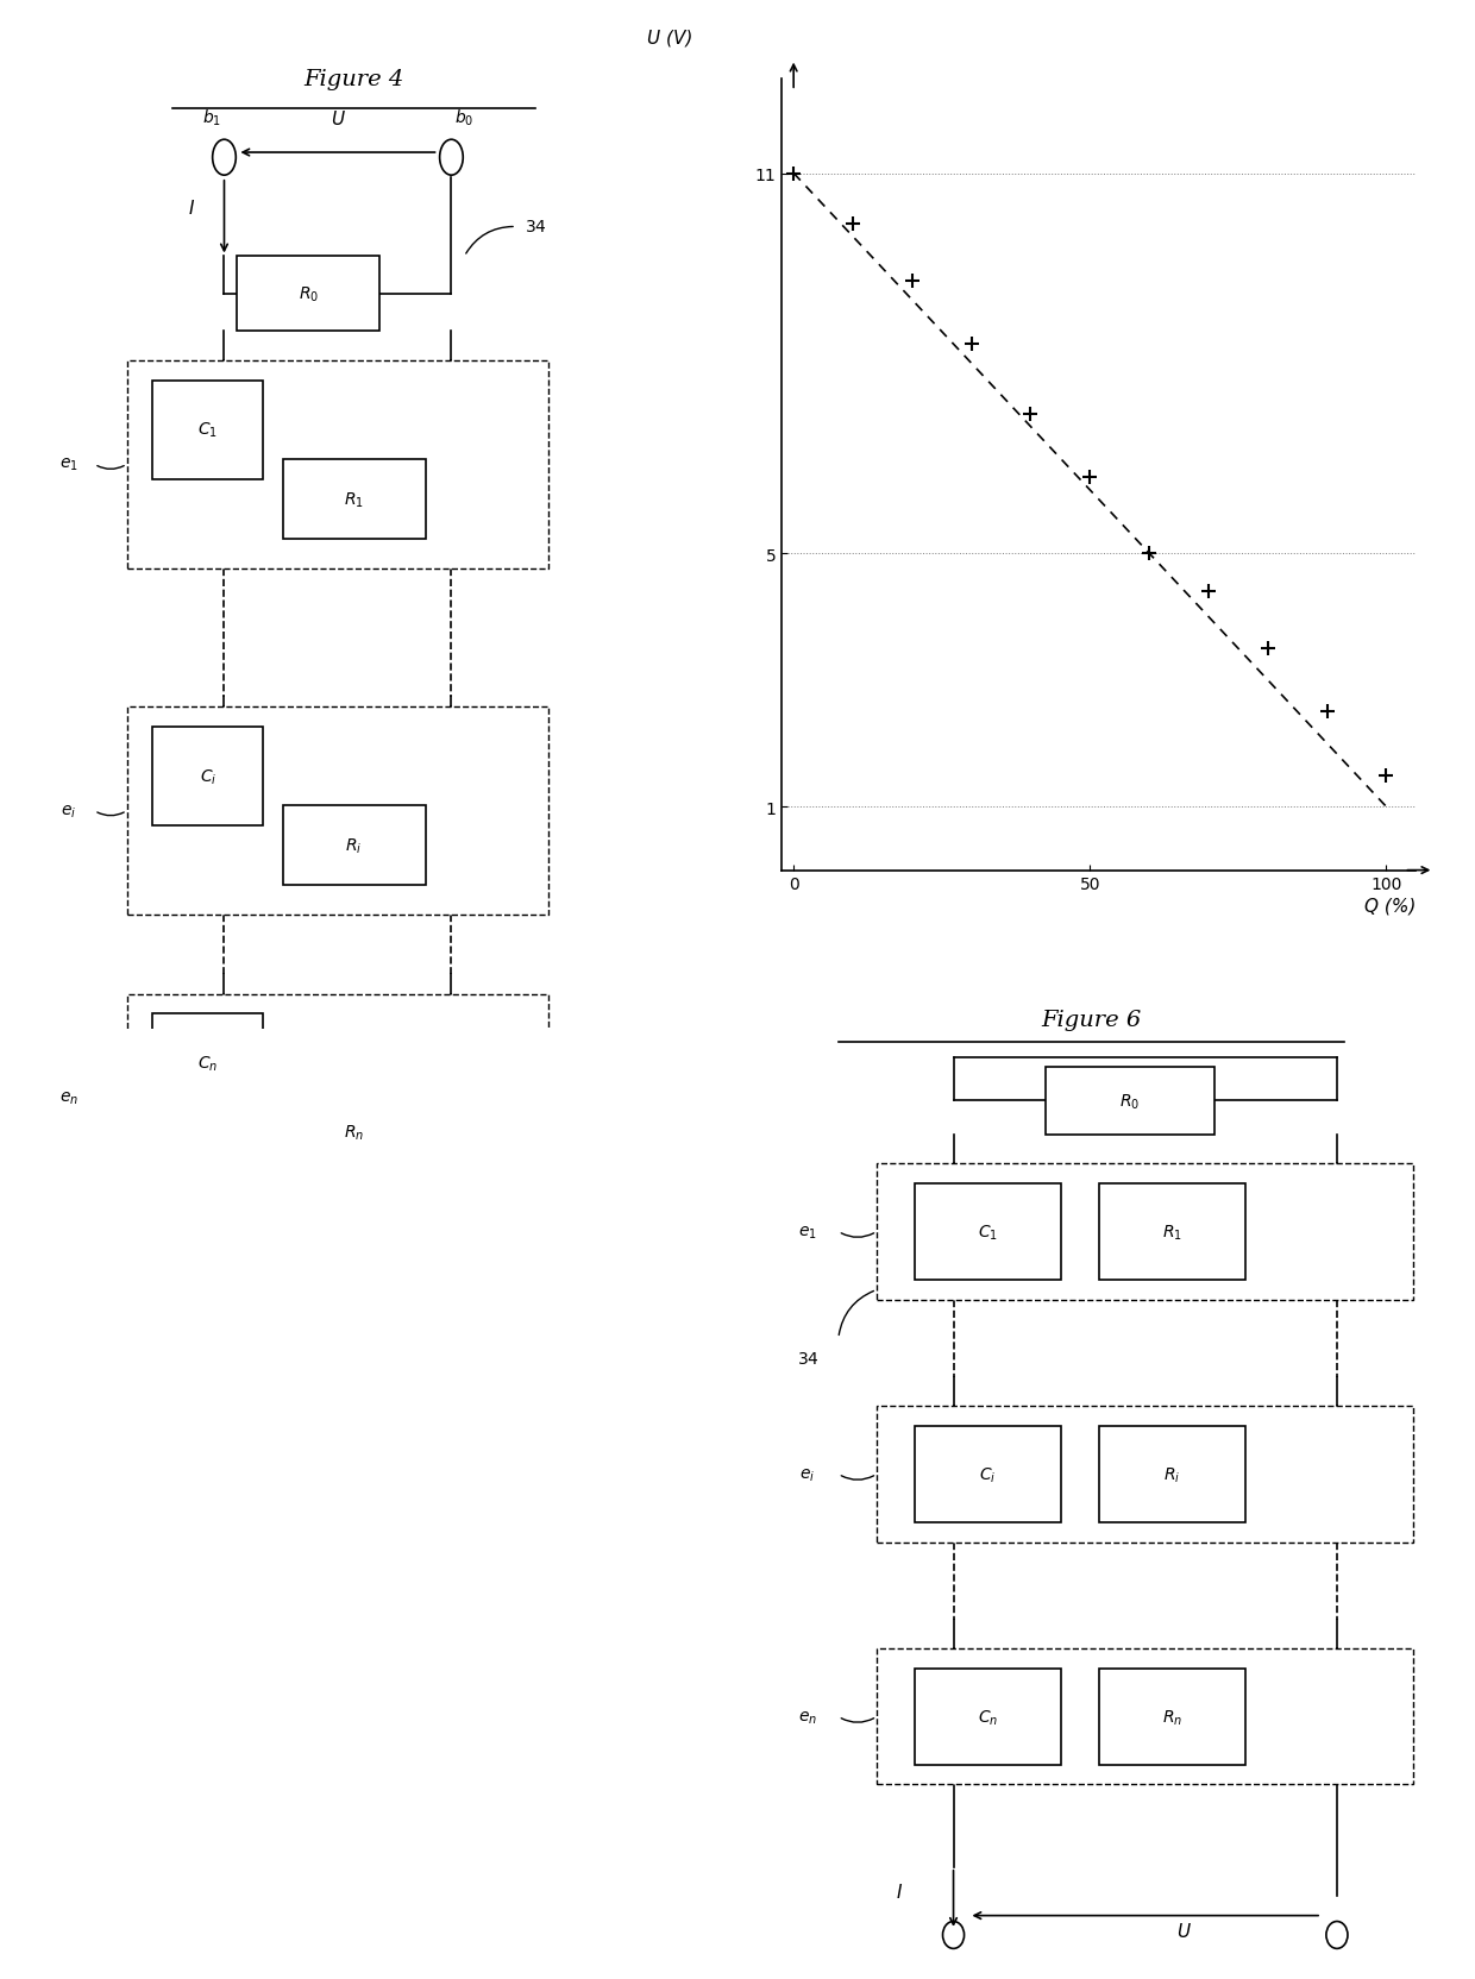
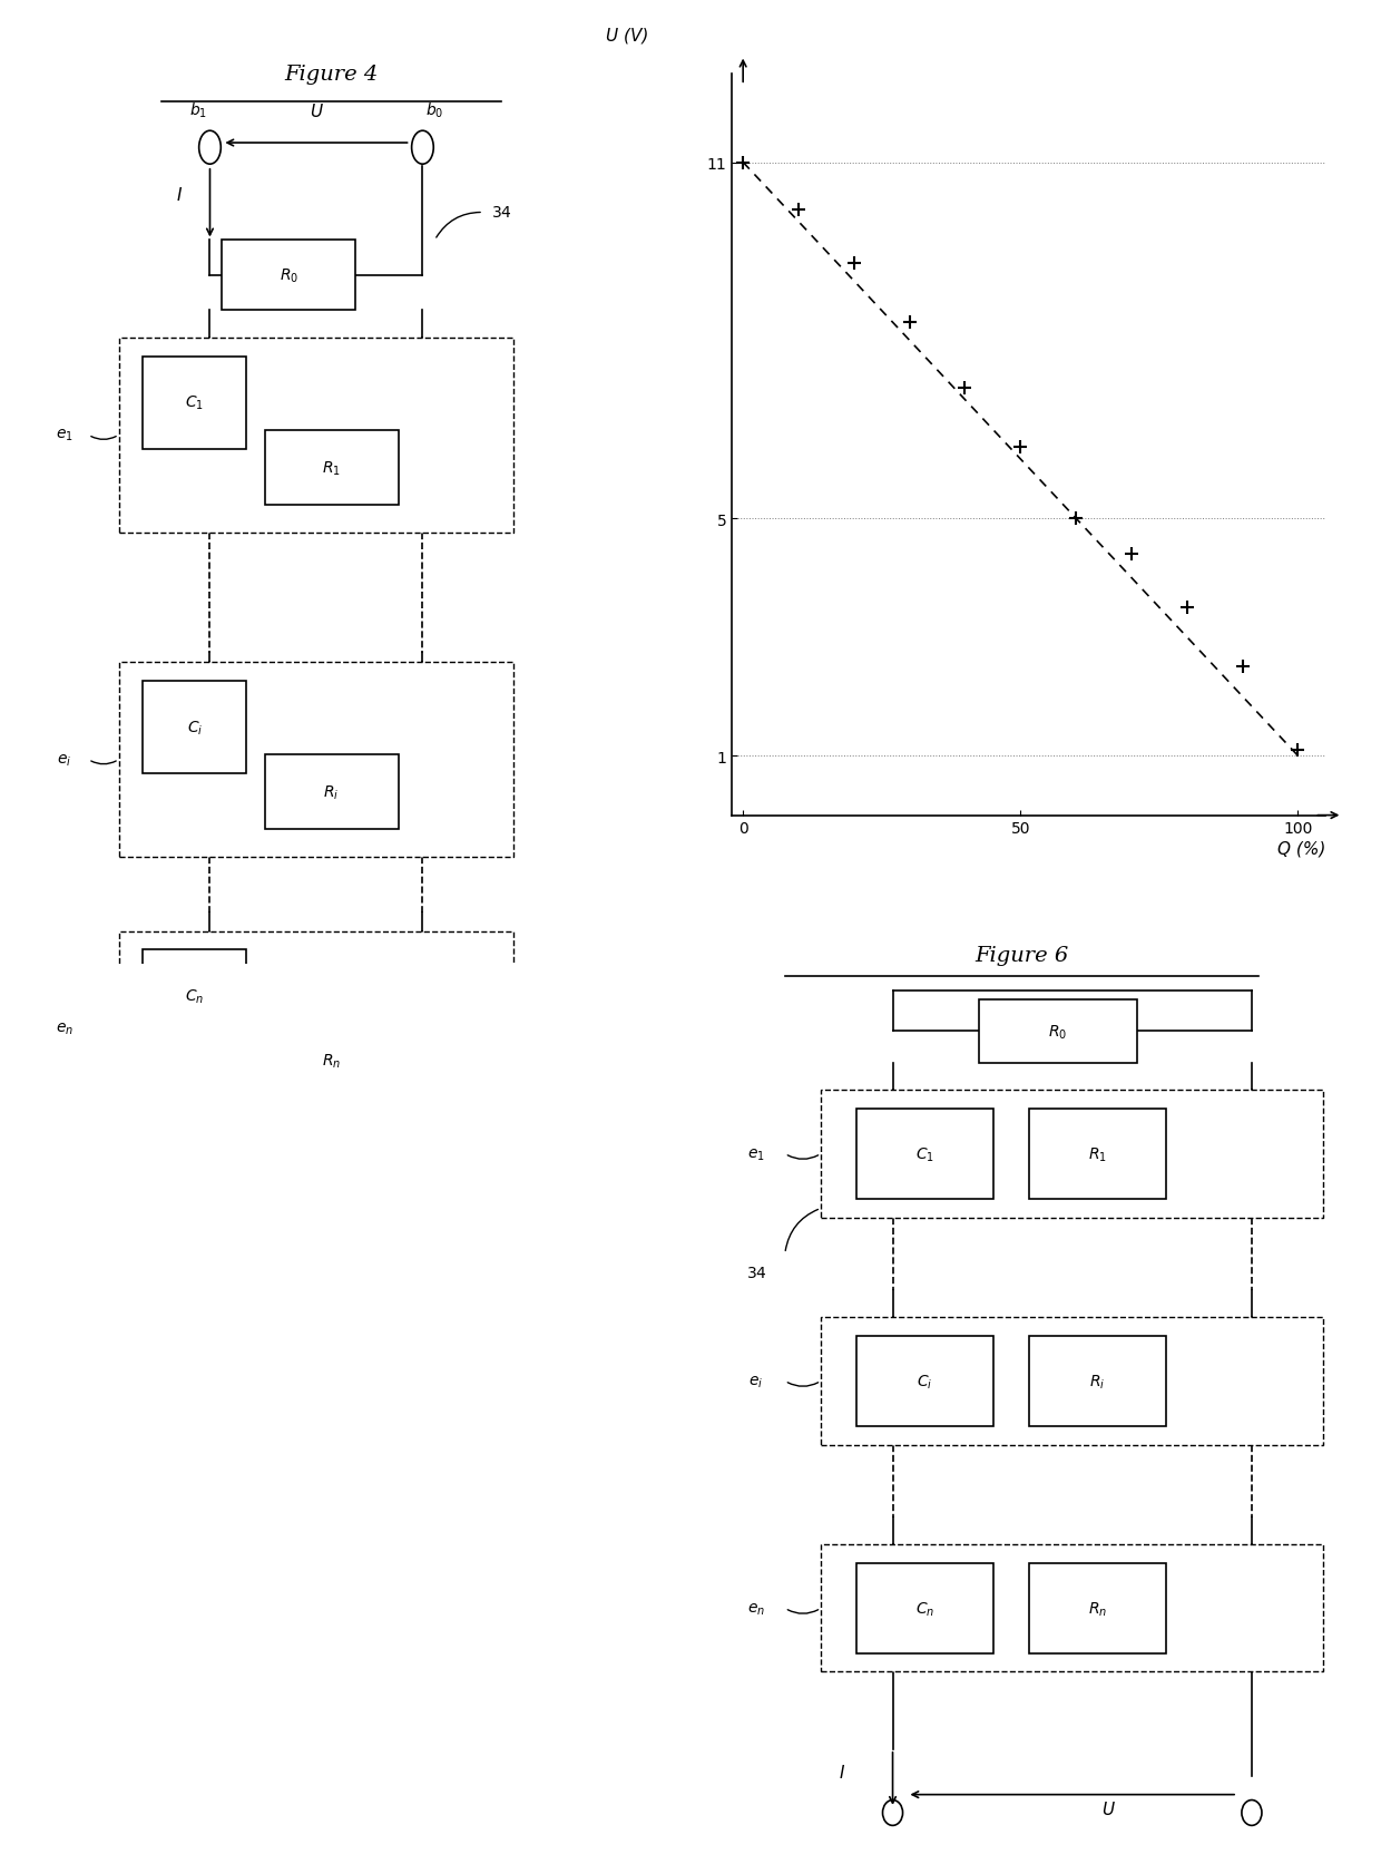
100: 1.5 -> 1.1
